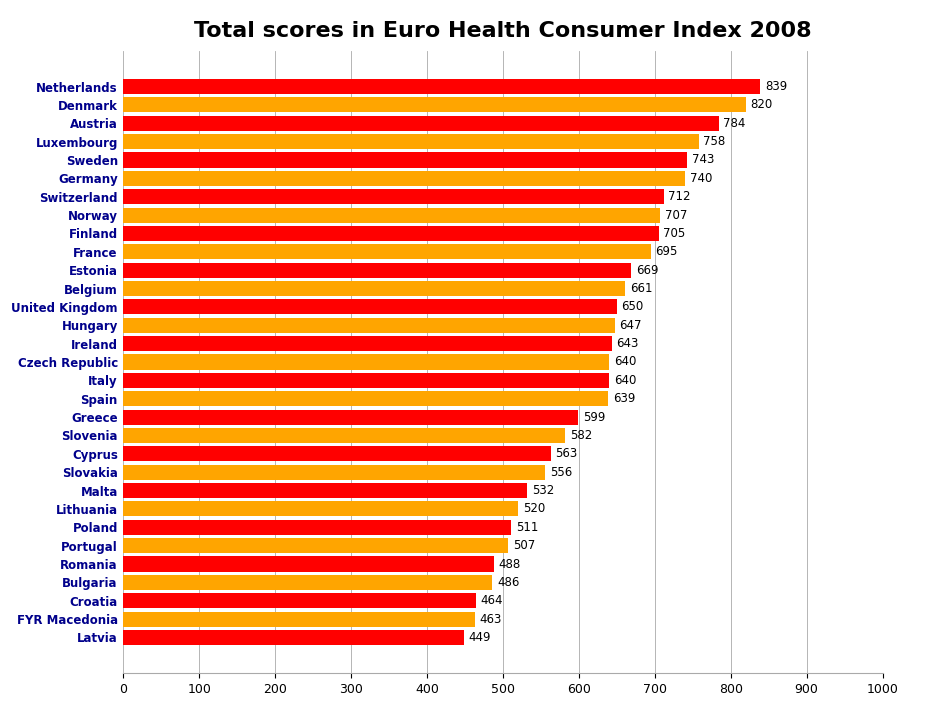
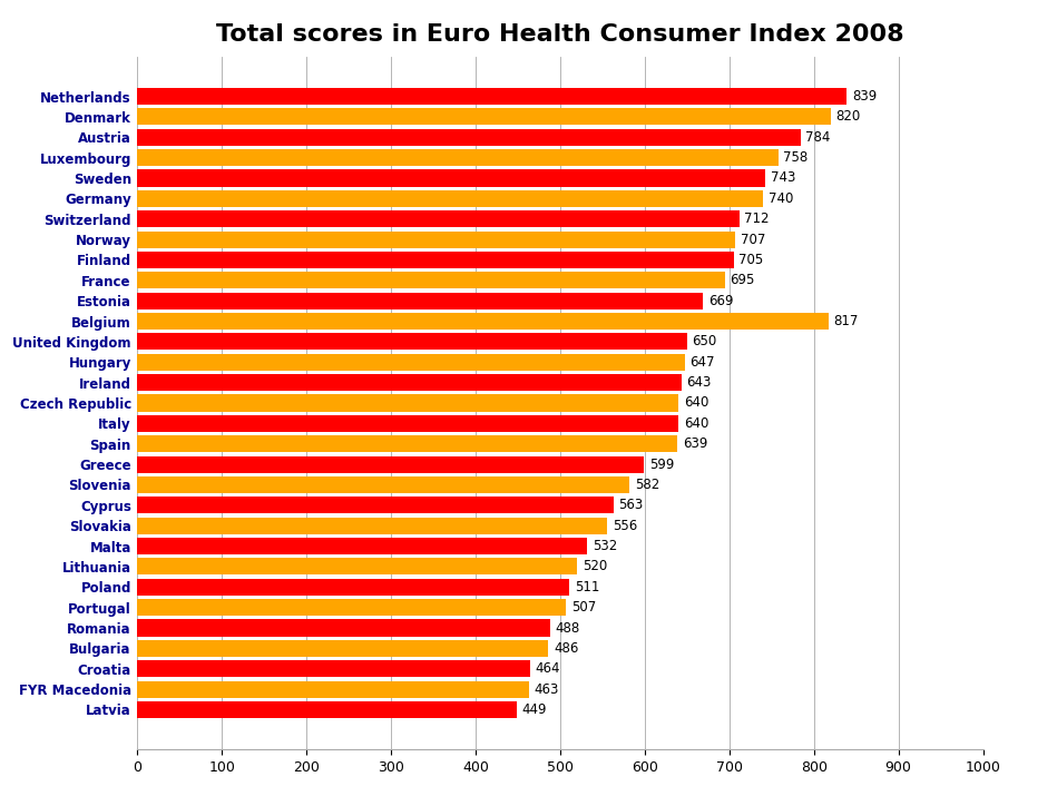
Belgium: 661 -> 817
